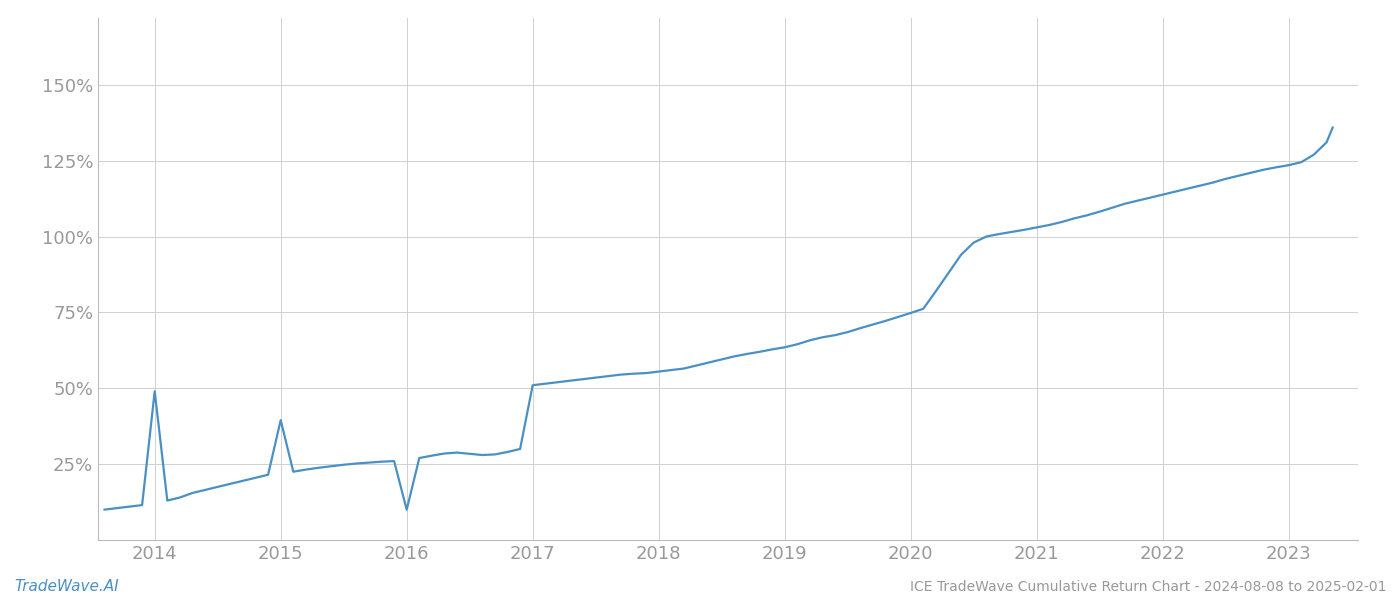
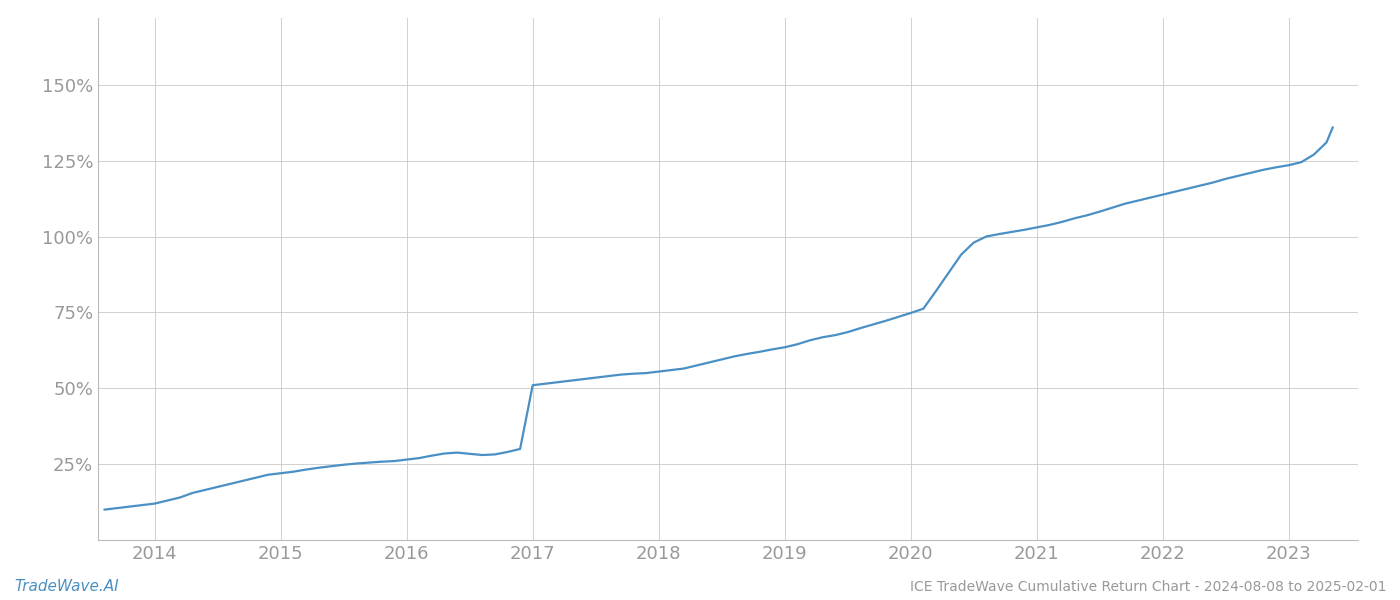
2014: 49.0% -> 12.0%
2015: 39.5% -> 22.0%
2016: 10.0% -> 26.5%
